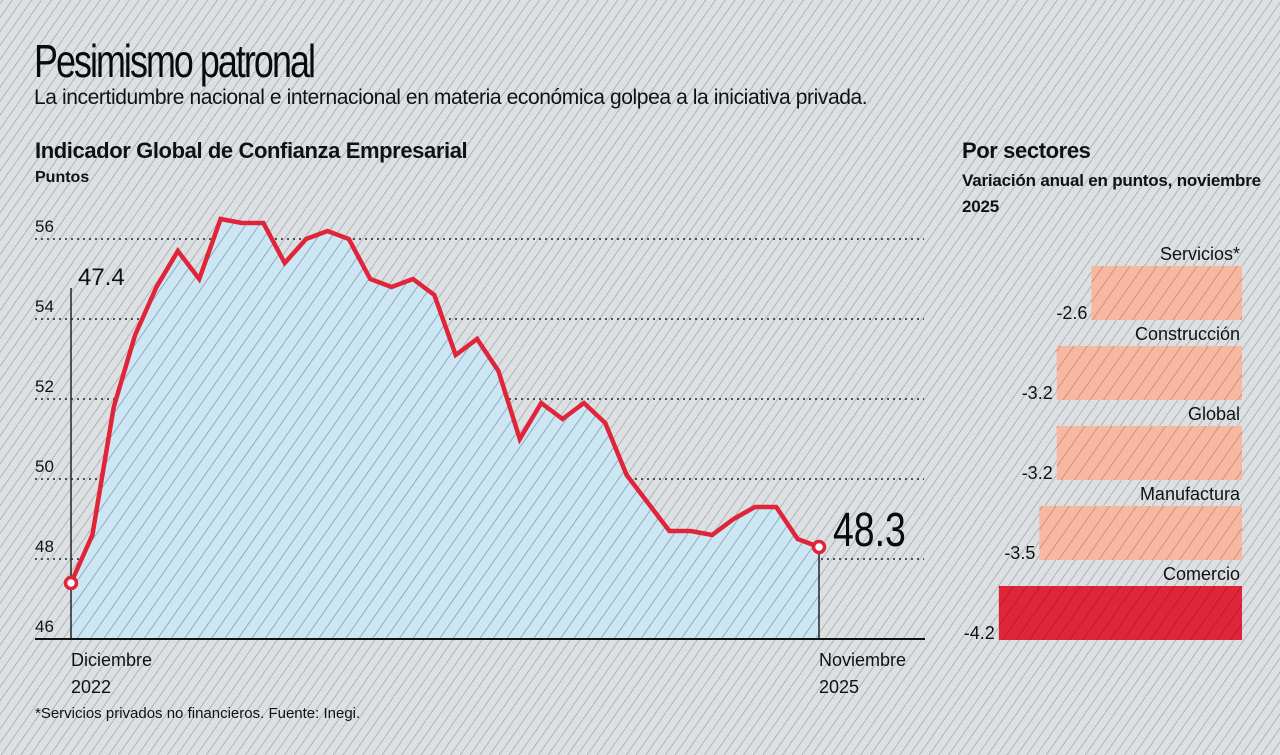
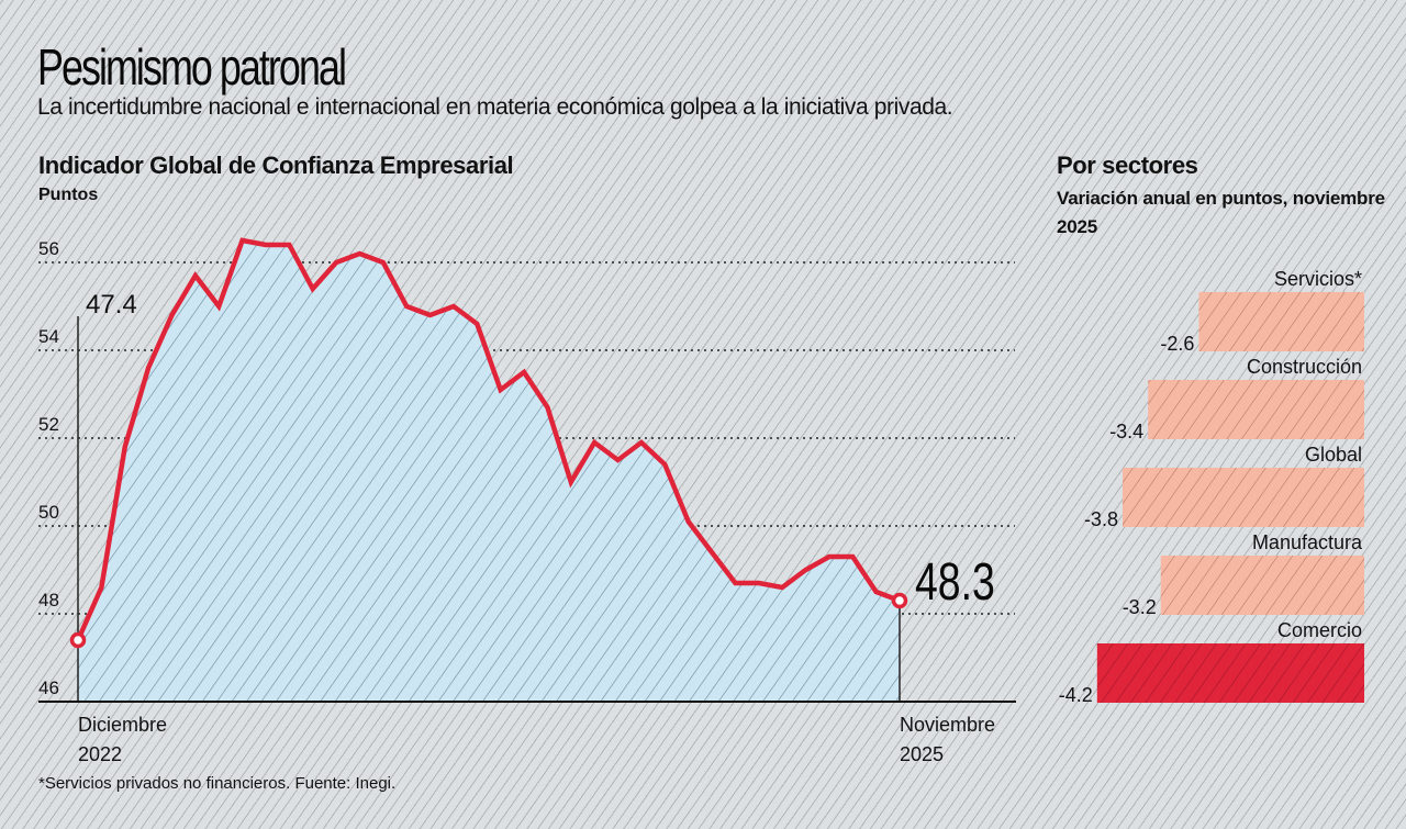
Por sectores/Construcción: -3.2 -> -3.4
Por sectores/Global: -3.2 -> -3.8
Por sectores/Manufactura: -3.5 -> -3.2
